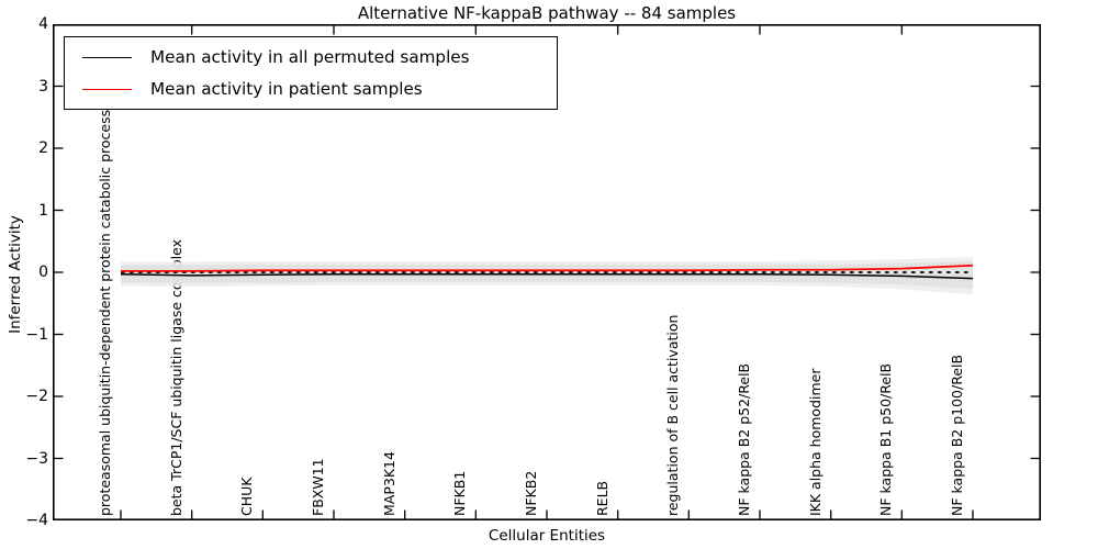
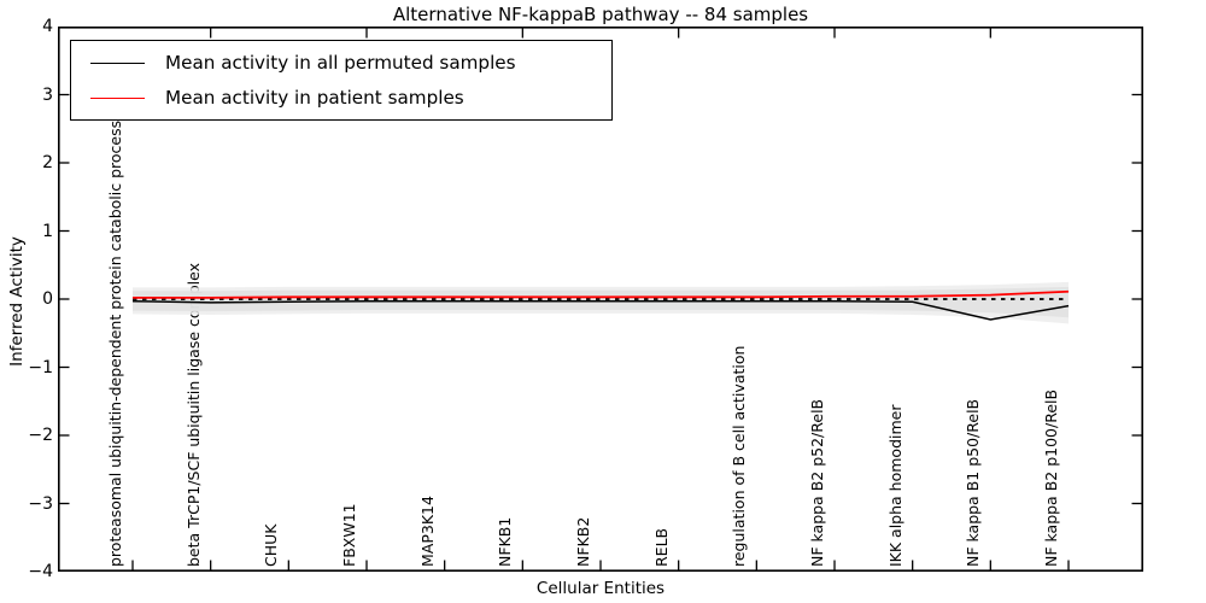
Mean activity in all permuted samples/NF kappa B1 p50/RelB: -0.1 -> -0.3
